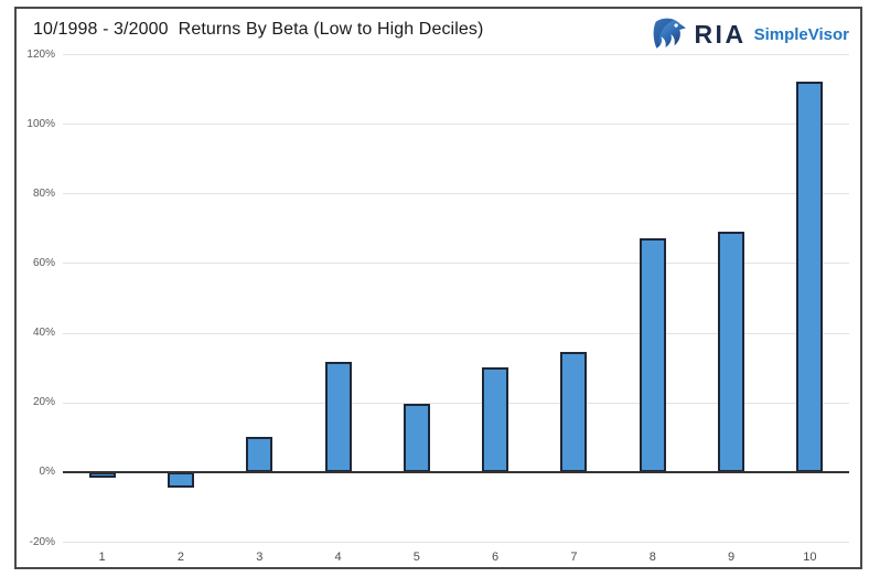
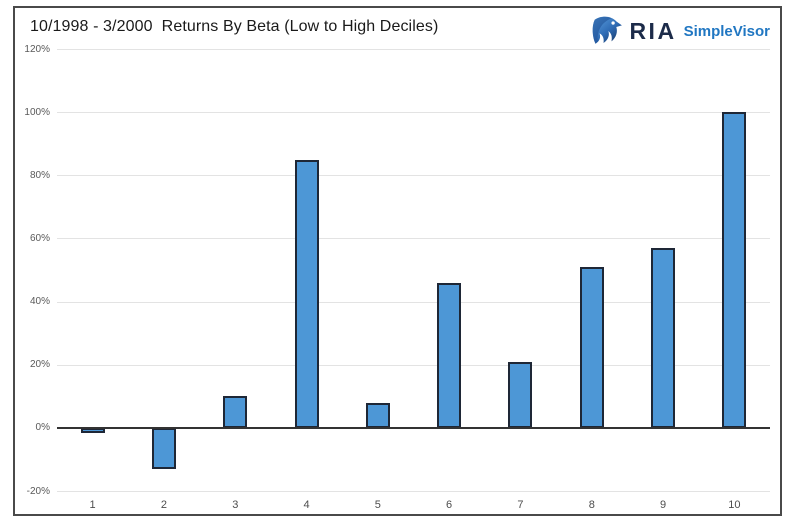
2: -4% -> -13%
4: 32% -> 85%
5: 20% -> 8%
6: 30% -> 46%
7: 34% -> 21%
8: 67% -> 51%
9: 69% -> 57%
10: 112% -> 100%
